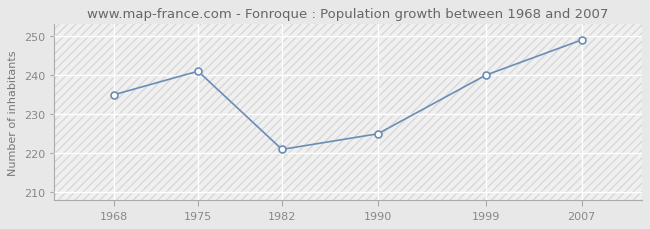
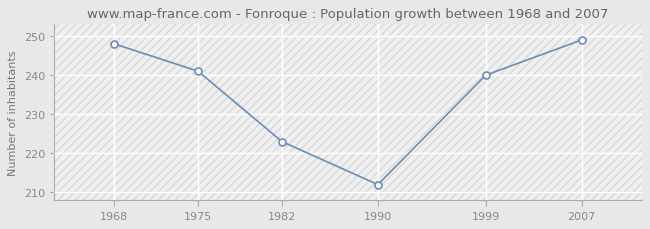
1968: 235 -> 248
1982: 221 -> 223
1990: 225 -> 212
